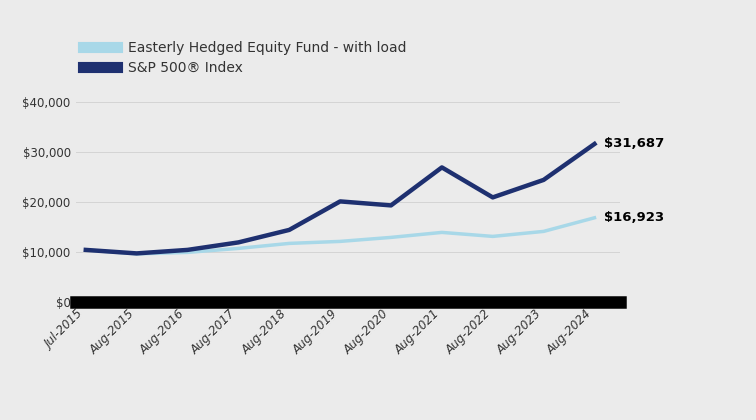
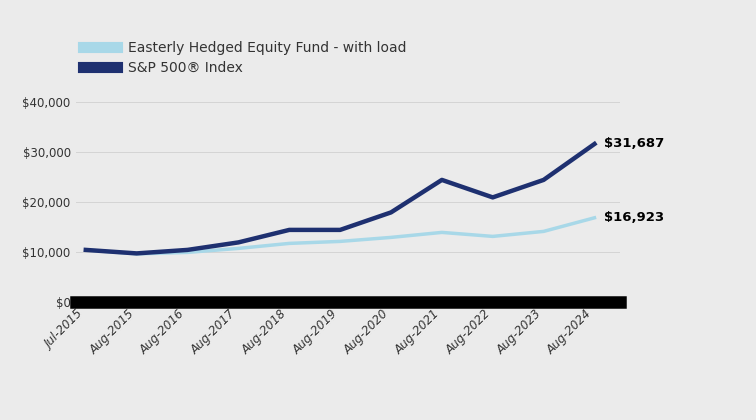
S&P 500® Index/Aug-2019: $20,200 -> $14,500
S&P 500® Index/Aug-2020: $19,400 -> $18,000
S&P 500® Index/Aug-2021: $27,000 -> $24,500
